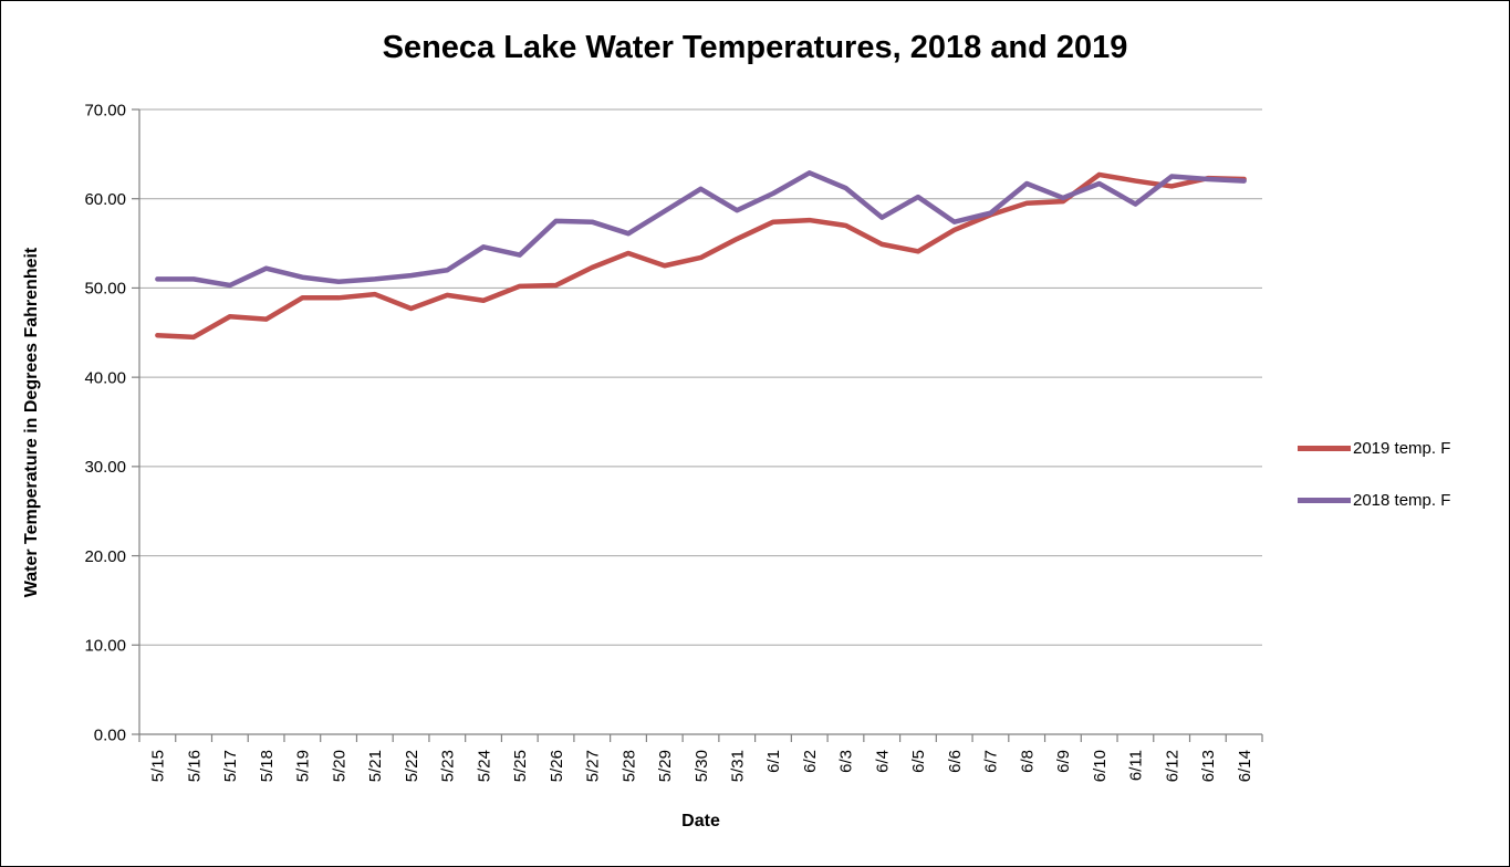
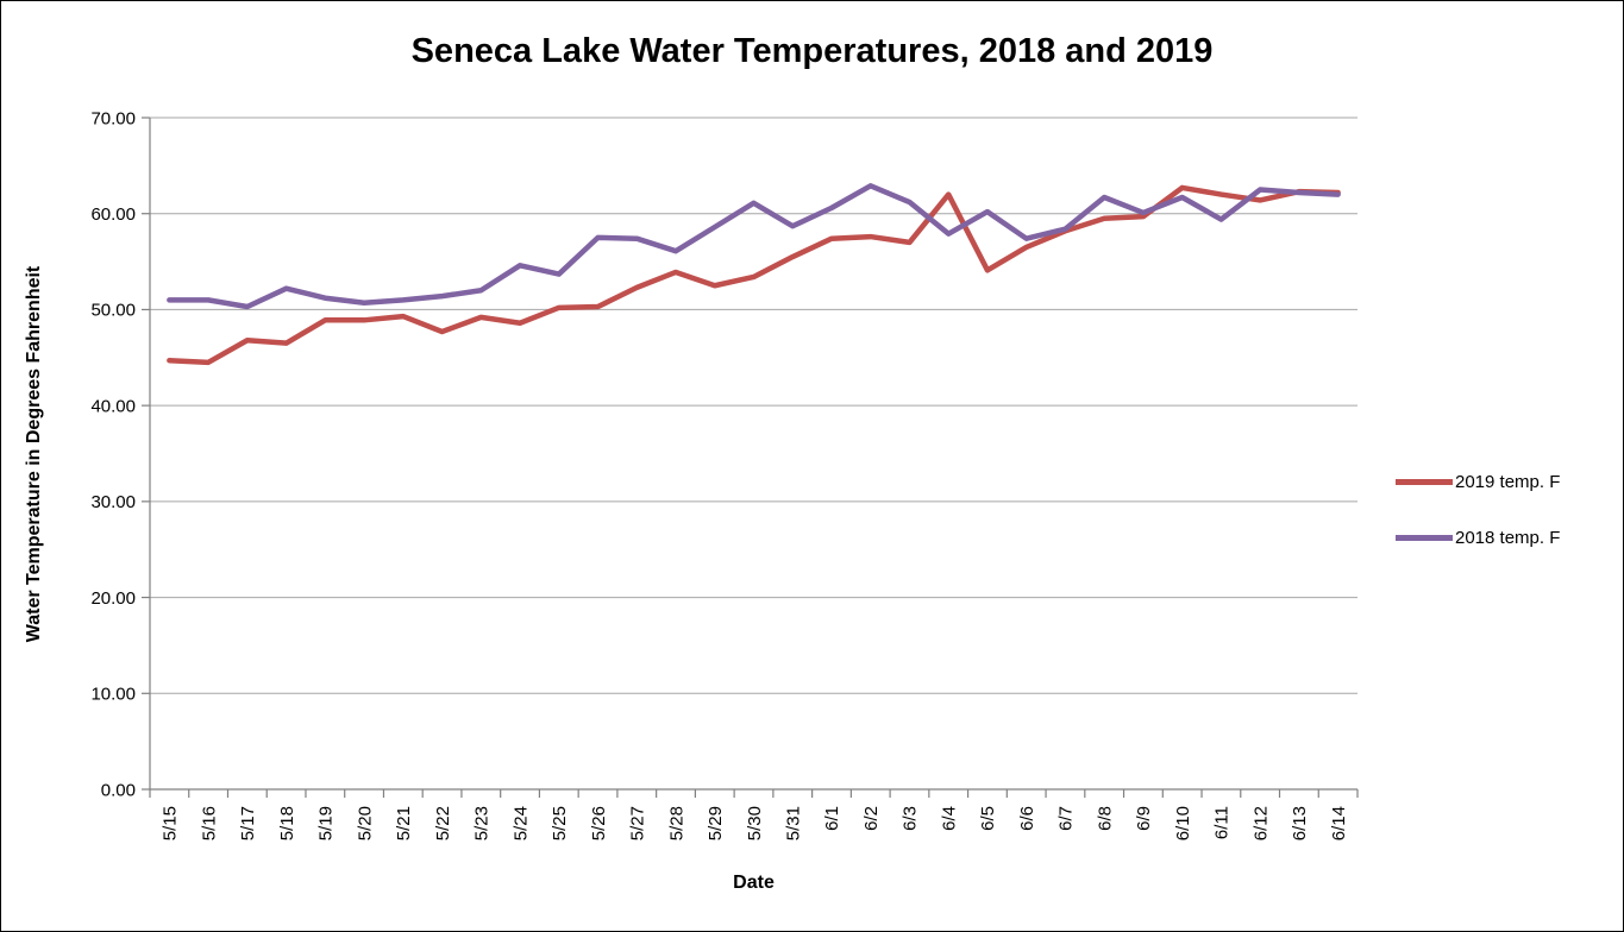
2019 temp. F/6/4: 55 -> 62
